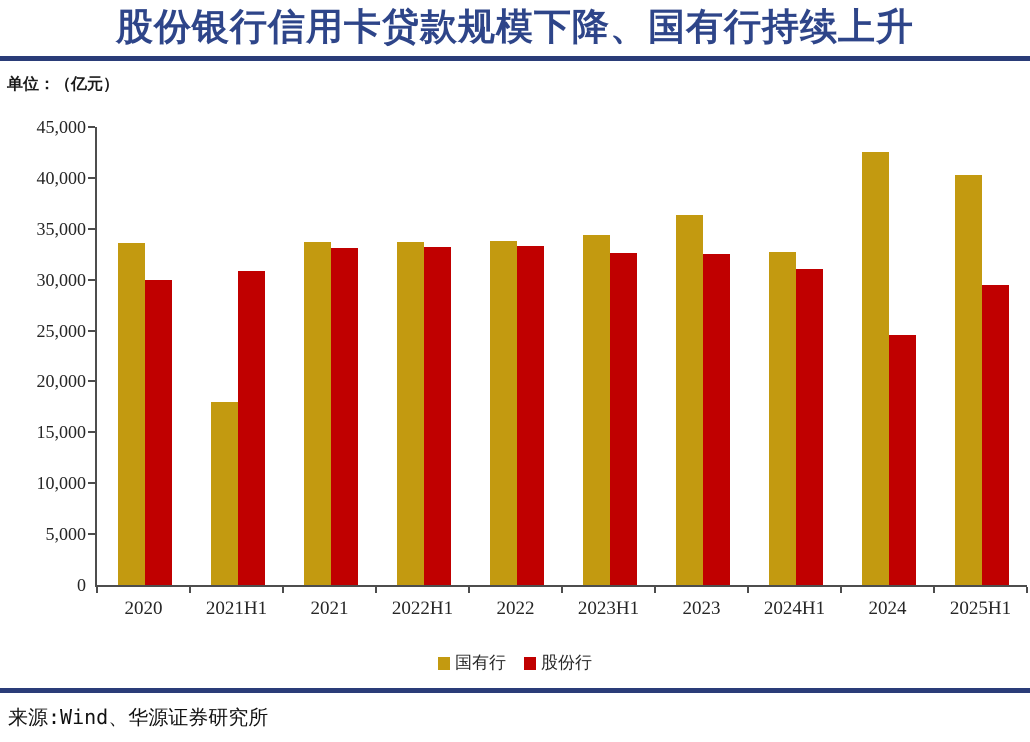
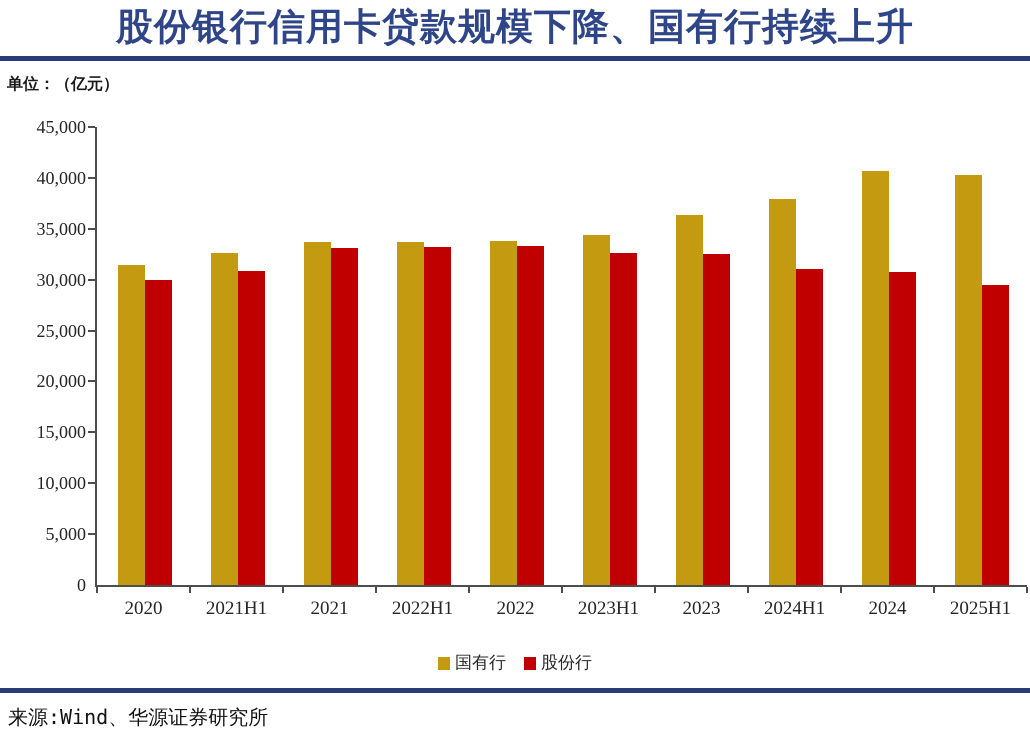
国有行/2020: 33600 -> 31400
国有行/2021H1: 18000 -> 32600
国有行/2024H1: 32700 -> 37900
国有行/2024: 42500 -> 40700
股份行/2024: 24600 -> 30800
